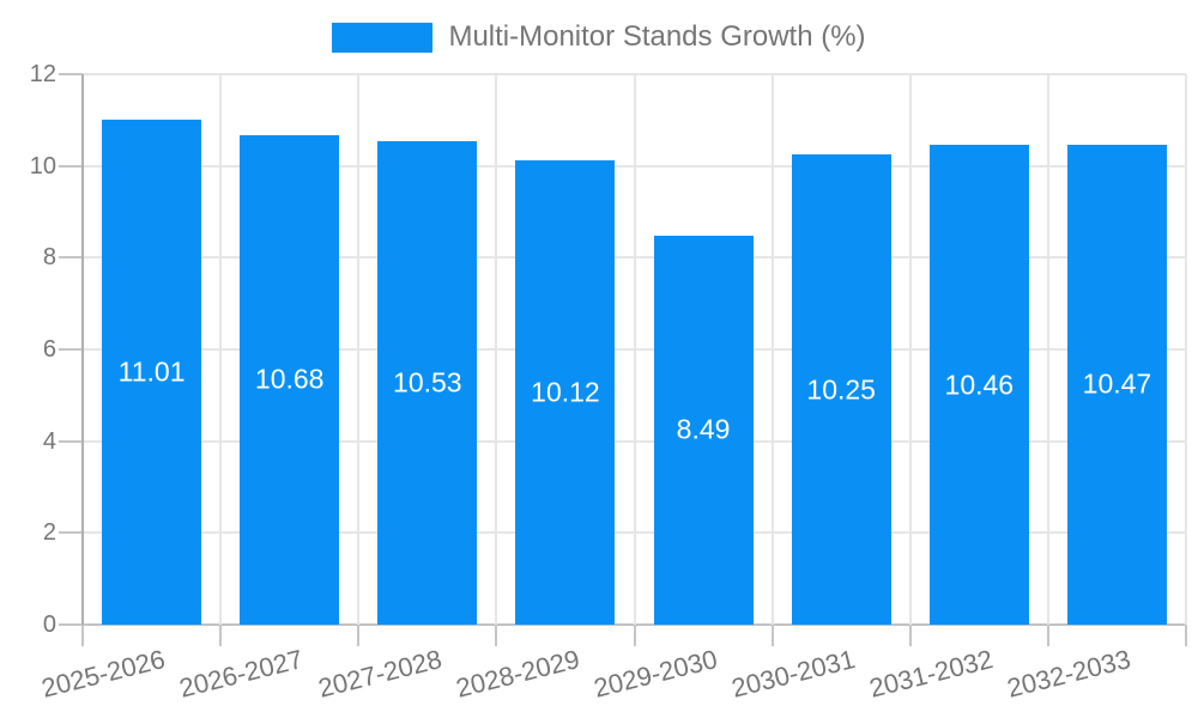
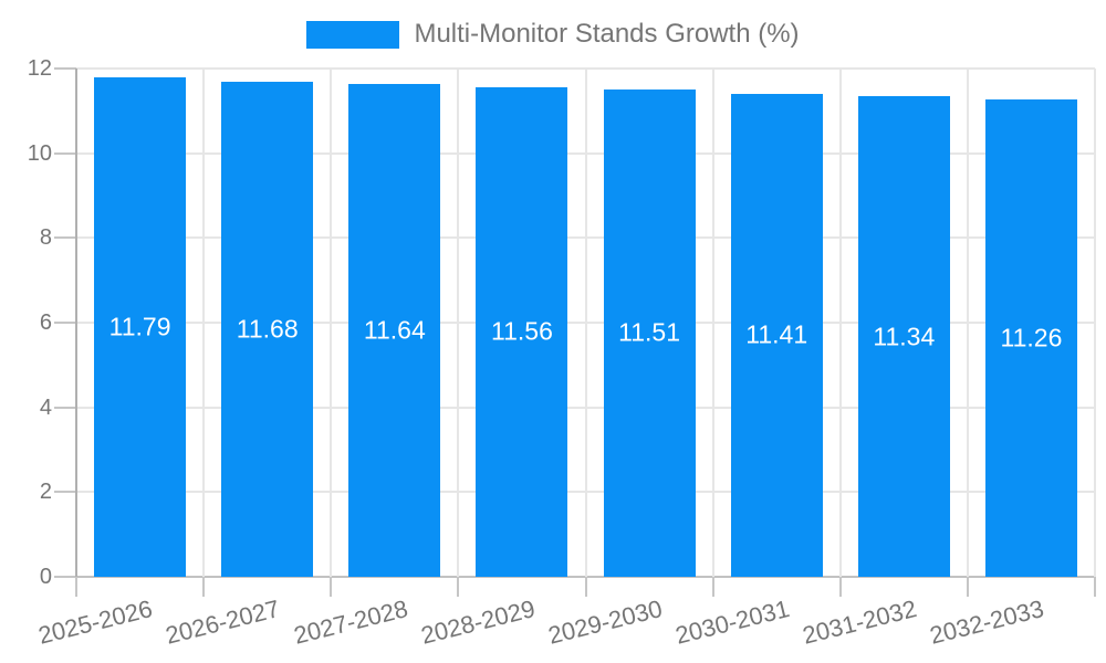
2025-2026: 11.01 -> 11.79
2026-2027: 10.68 -> 11.68
2027-2028: 10.53 -> 11.64
2028-2029: 10.12 -> 11.56
2029-2030: 8.49 -> 11.51
2030-2031: 10.25 -> 11.41
2031-2032: 10.46 -> 11.34
2032-2033: 10.47 -> 11.26
